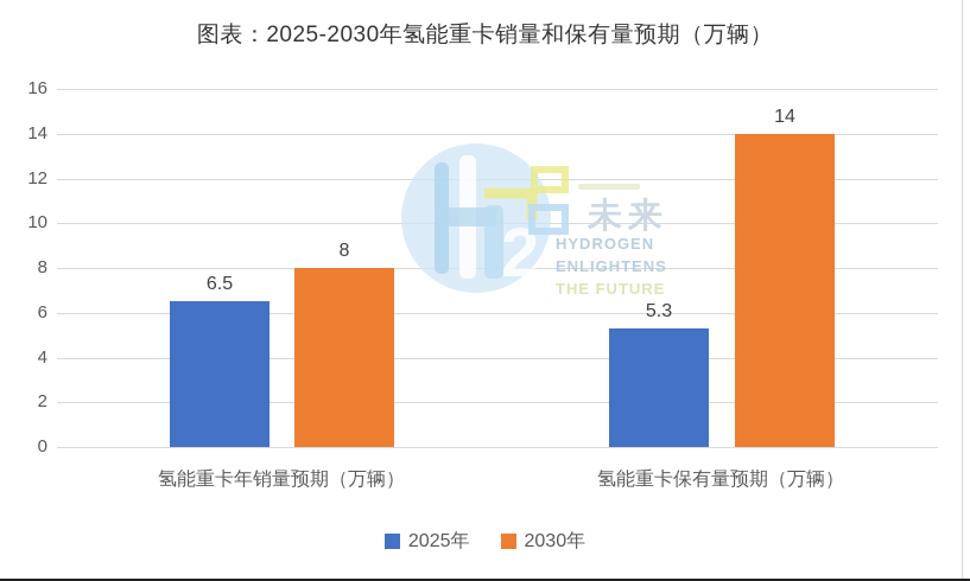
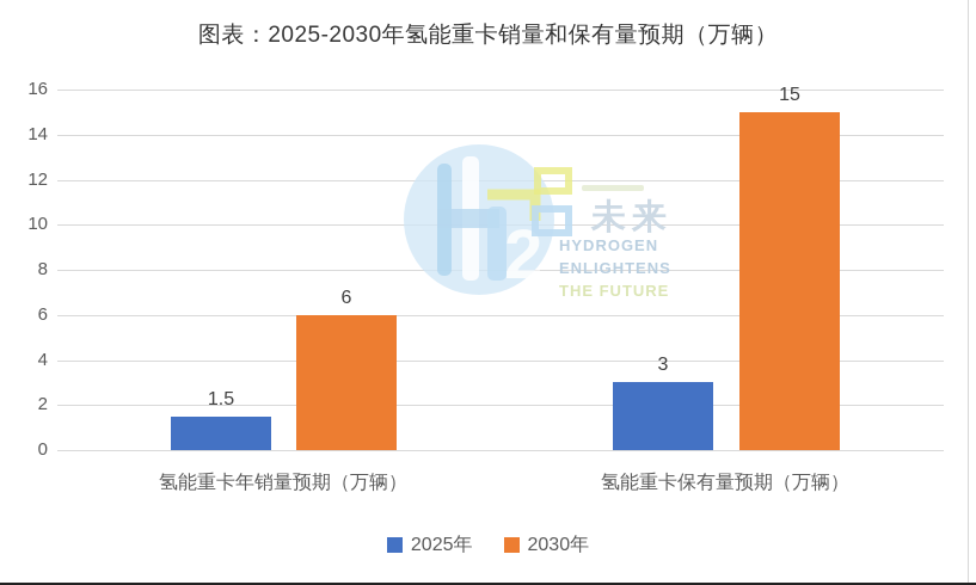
2025年/氢能重卡年销量预期（万辆）: 6.5 -> 1.5
2030年/氢能重卡年销量预期（万辆）: 8 -> 6
2025年/氢能重卡保有量预期（万辆）: 5.3 -> 3
2030年/氢能重卡保有量预期（万辆）: 14 -> 15
